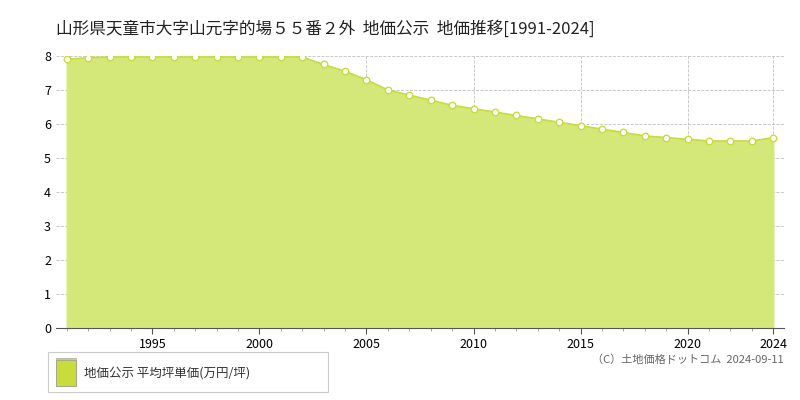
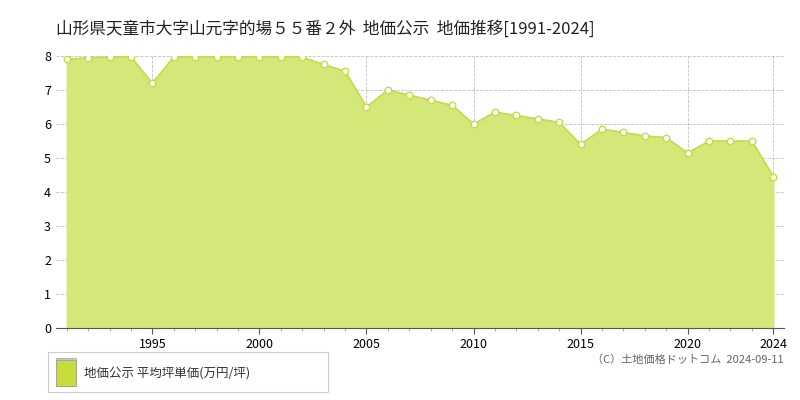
1995: 7.97 -> 7.20
2005: 7.30 -> 6.50
2010: 6.45 -> 6.00
2015: 5.95 -> 5.40
2020: 5.55 -> 5.15
2024: 5.60 -> 4.45
